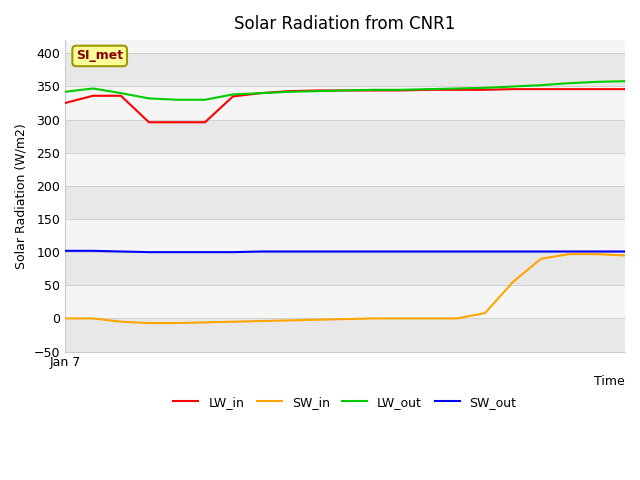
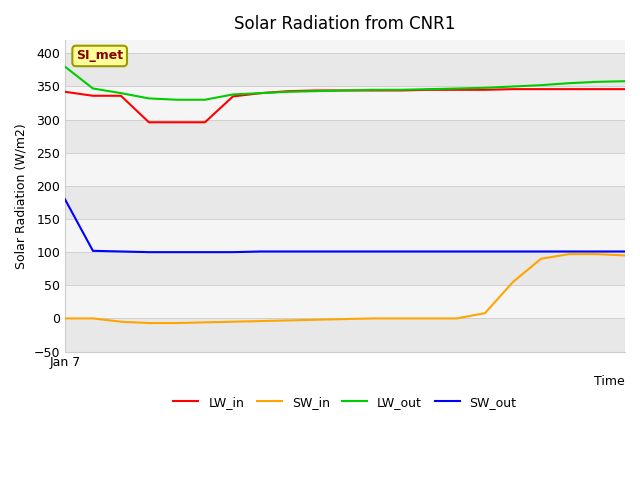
LW_in/Jan 7: 325 -> 342
LW_out/Jan 7: 342 -> 380
SW_out/Jan 7: 102 -> 180
